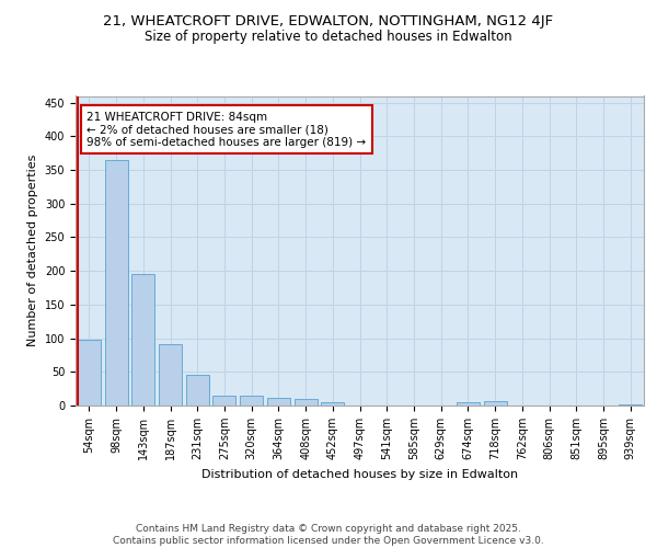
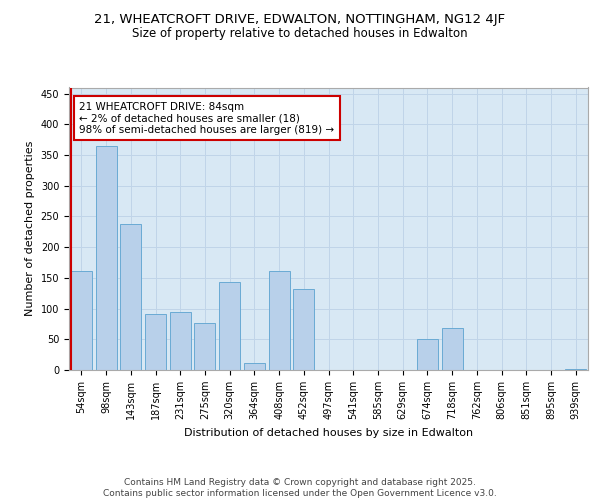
54sqm: 97 -> 162
143sqm: 195 -> 238
231sqm: 46 -> 94
275sqm: 15 -> 76
320sqm: 14 -> 144
408sqm: 9 -> 162
452sqm: 5 -> 132
674sqm: 5 -> 50
718sqm: 6 -> 68
